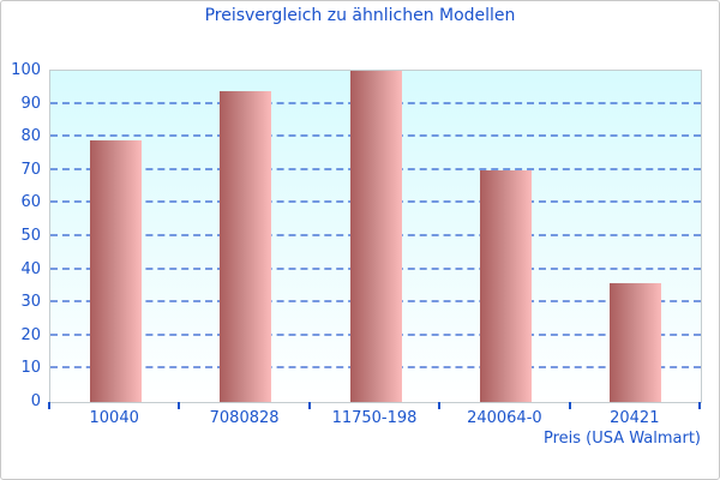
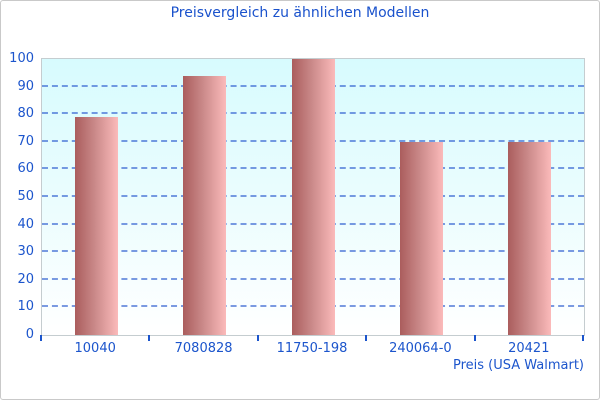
20421: 36 -> 70
